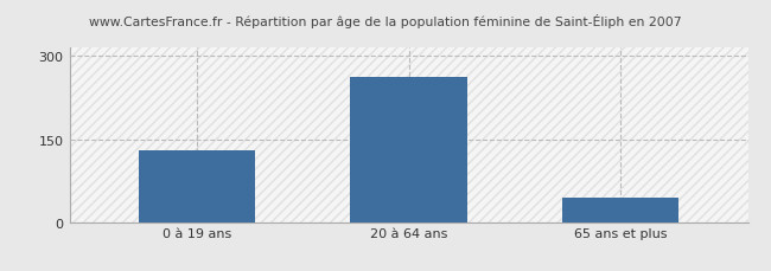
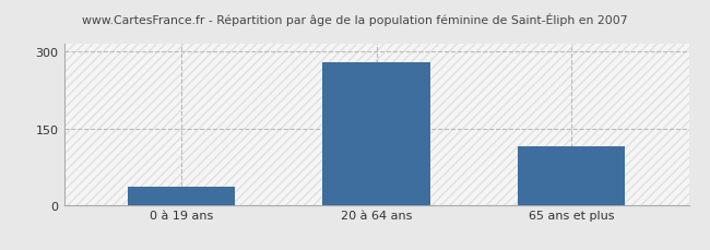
0 à 19 ans: 130 -> 35
20 à 64 ans: 262 -> 280
65 ans et plus: 45 -> 115
